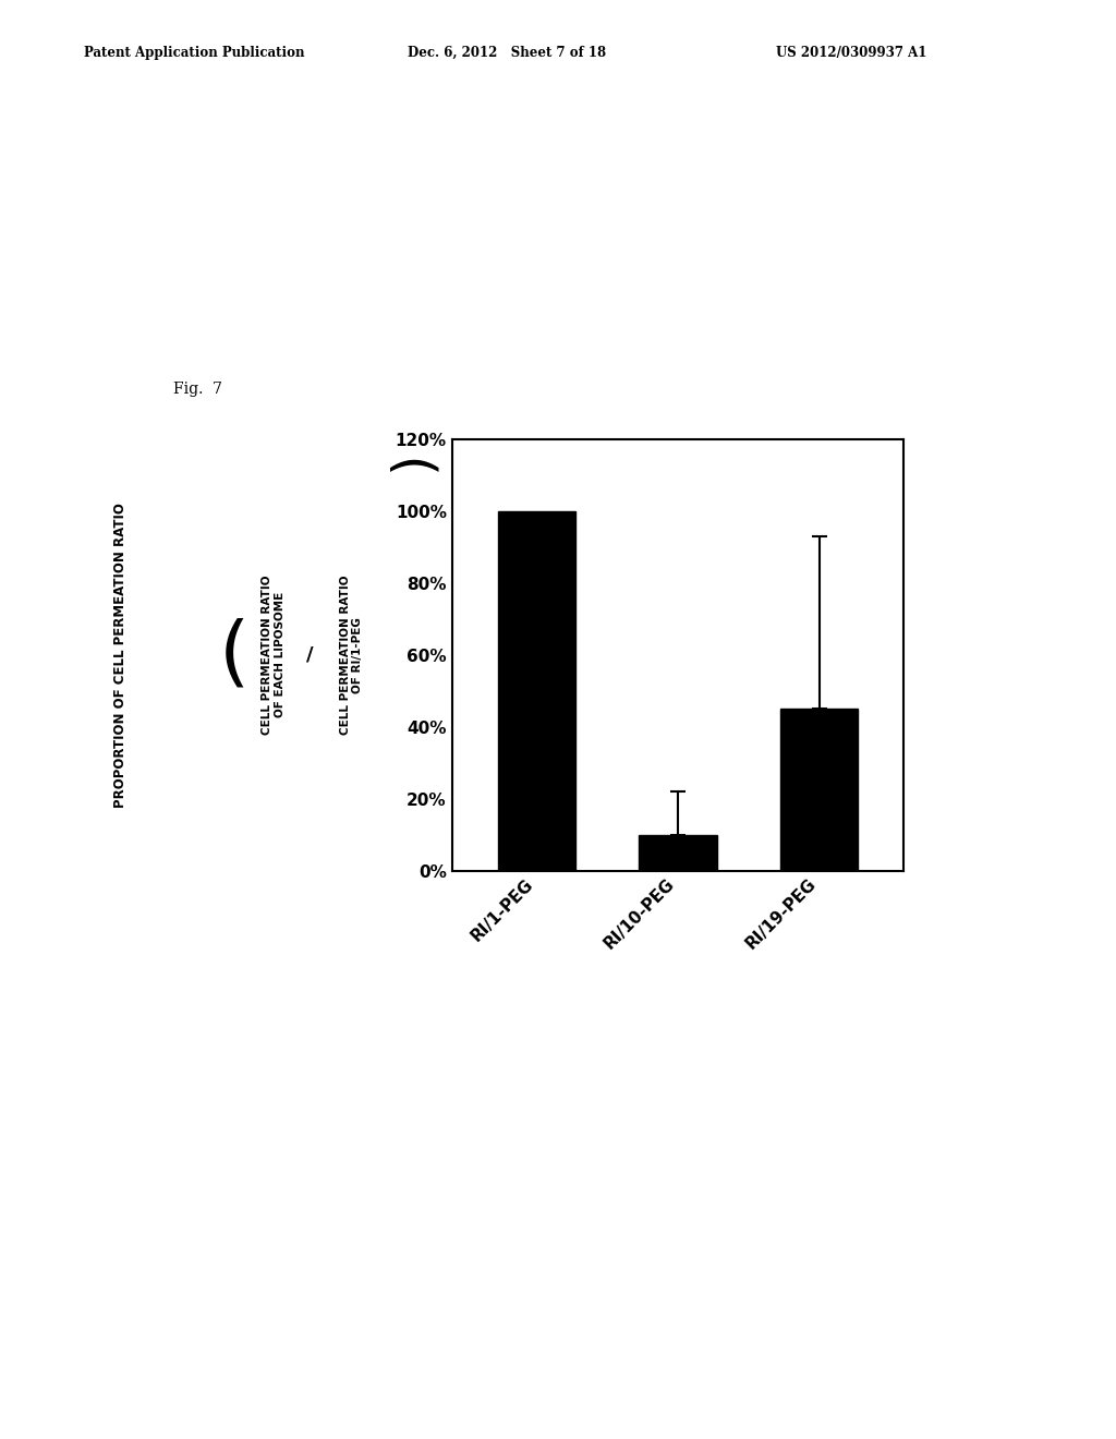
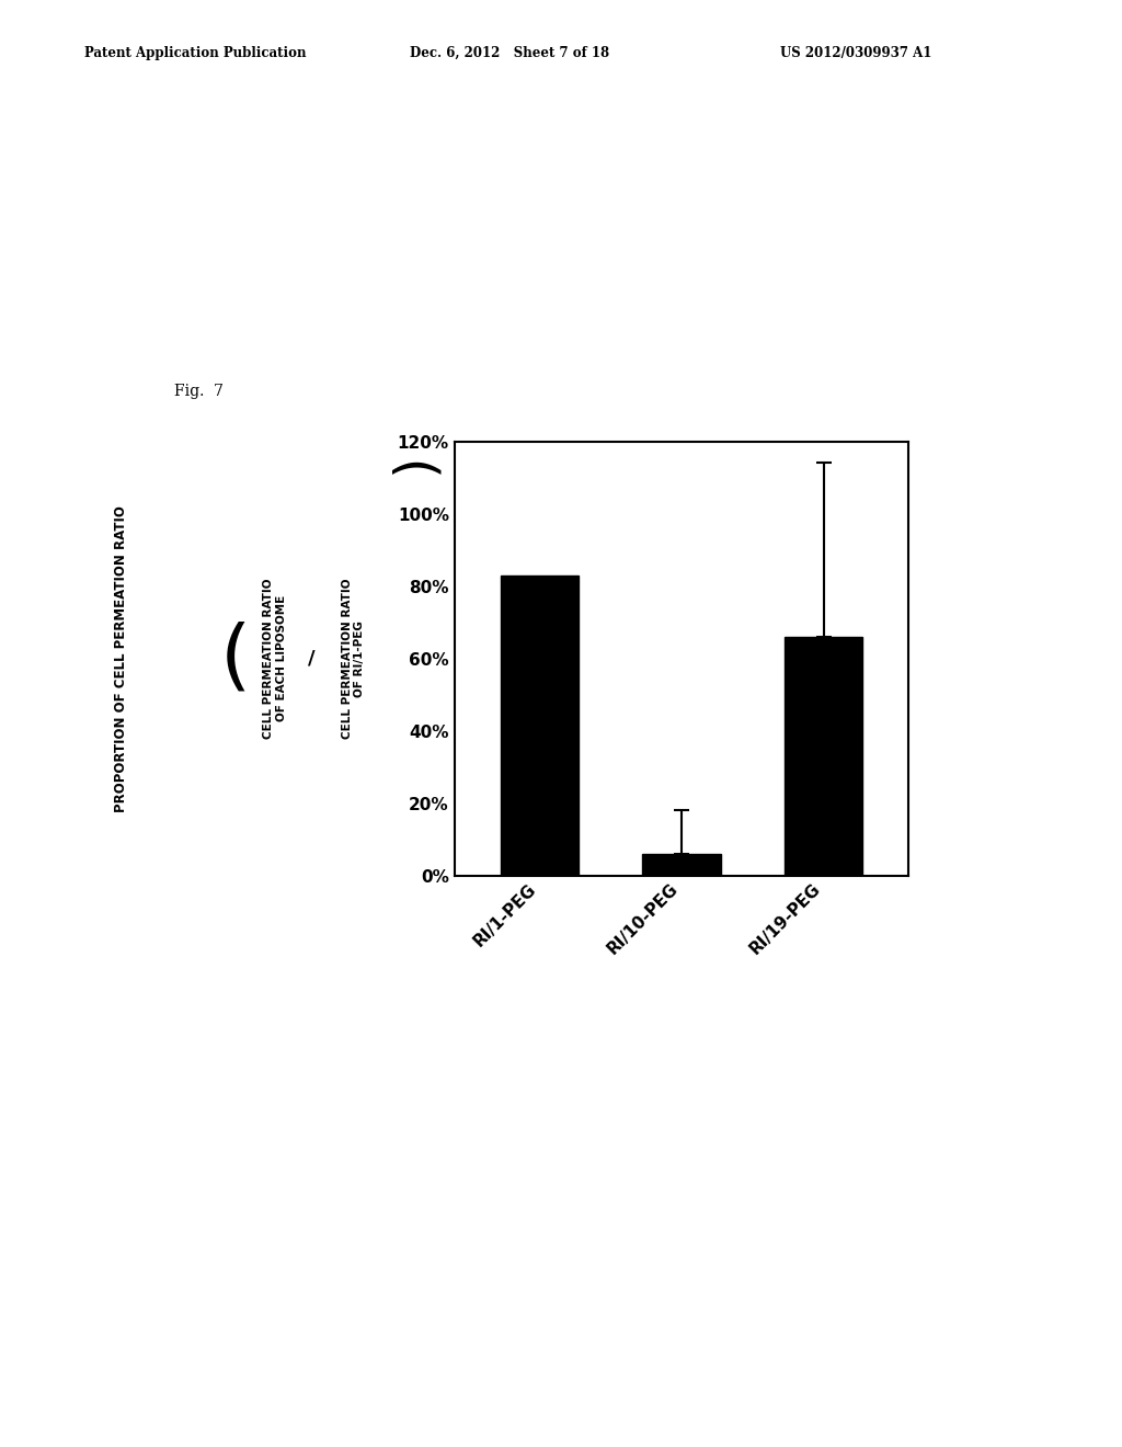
RI/1-PEG: 100% -> 83%
RI/10-PEG: 10% -> 6%
RI/19-PEG: 45% -> 66%
